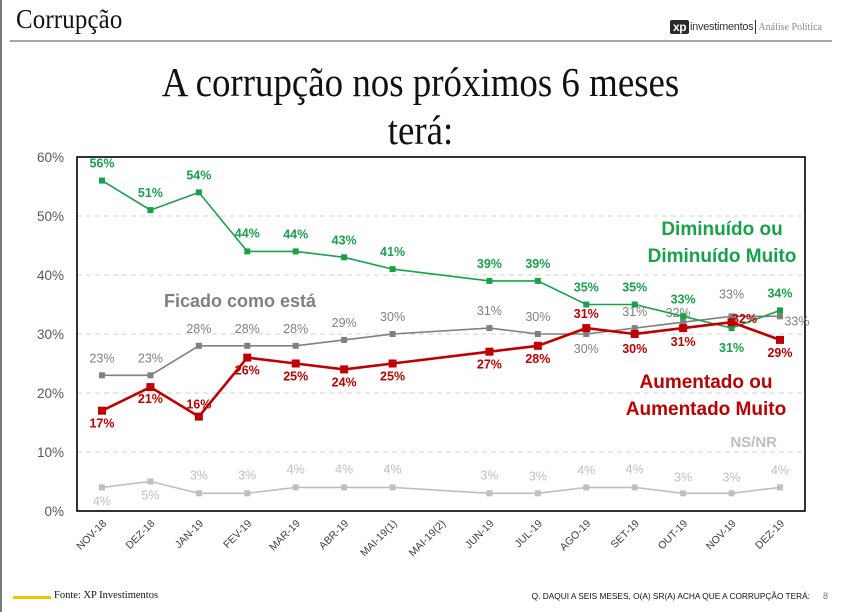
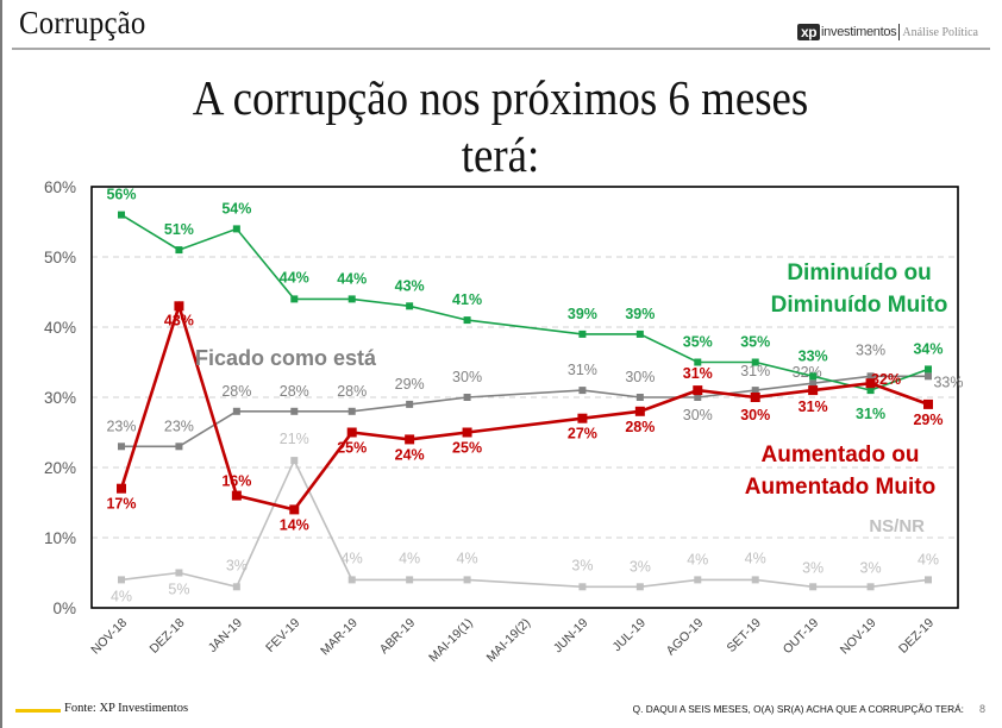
Aumentado ou Aumentado Muito/DEZ-18: 21% -> 43%
Aumentado ou Aumentado Muito/FEV-19: 26% -> 14%
NS/NR/FEV-19: 3% -> 21%
